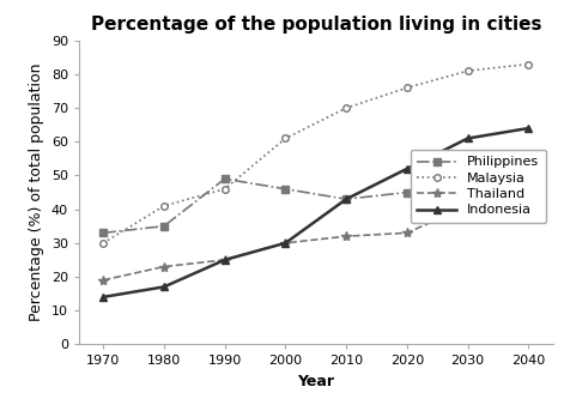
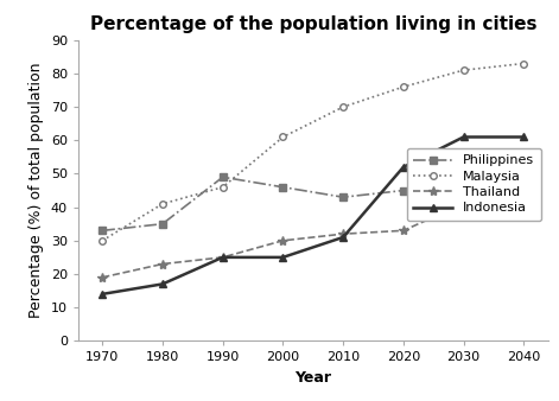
Indonesia/2000: 30 -> 25
Indonesia/2010: 43 -> 31
Indonesia/2040: 64 -> 61
